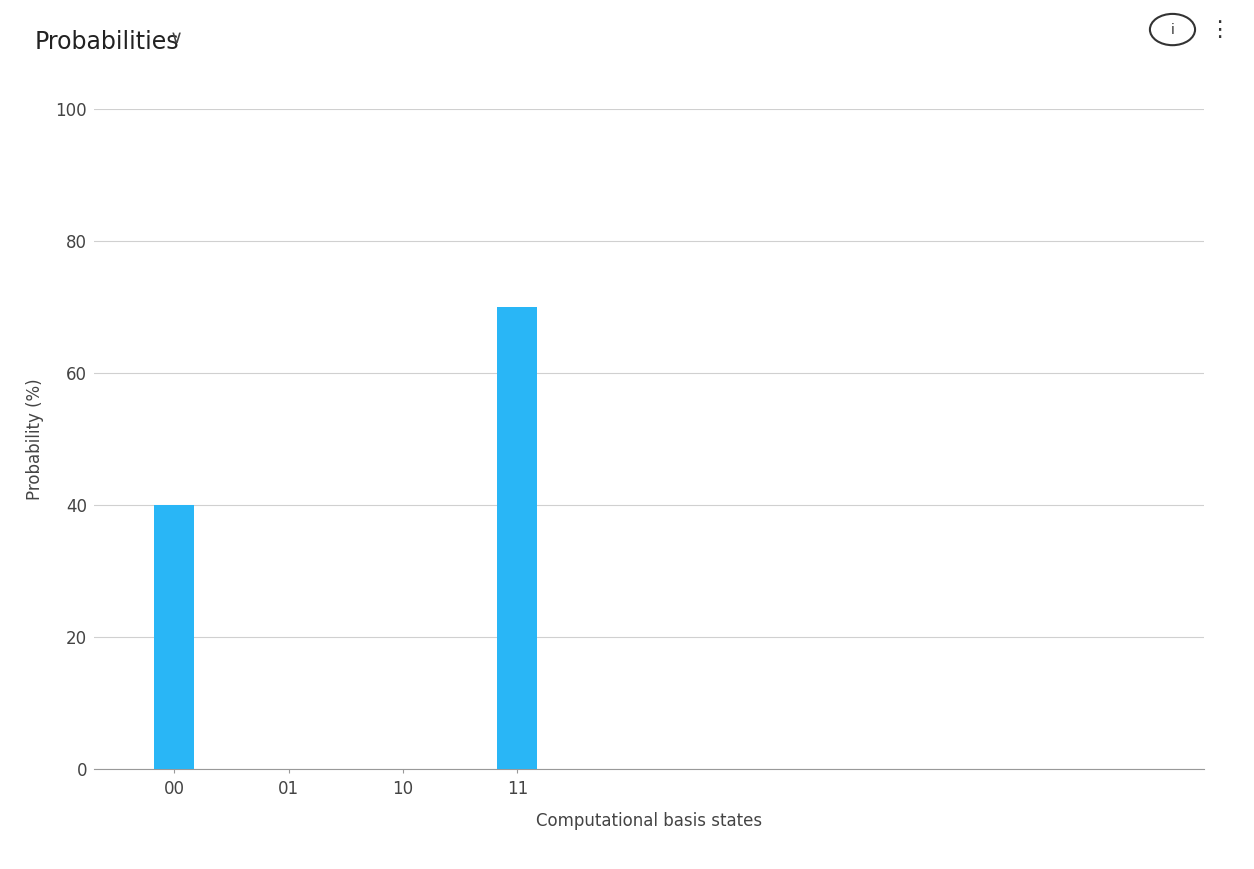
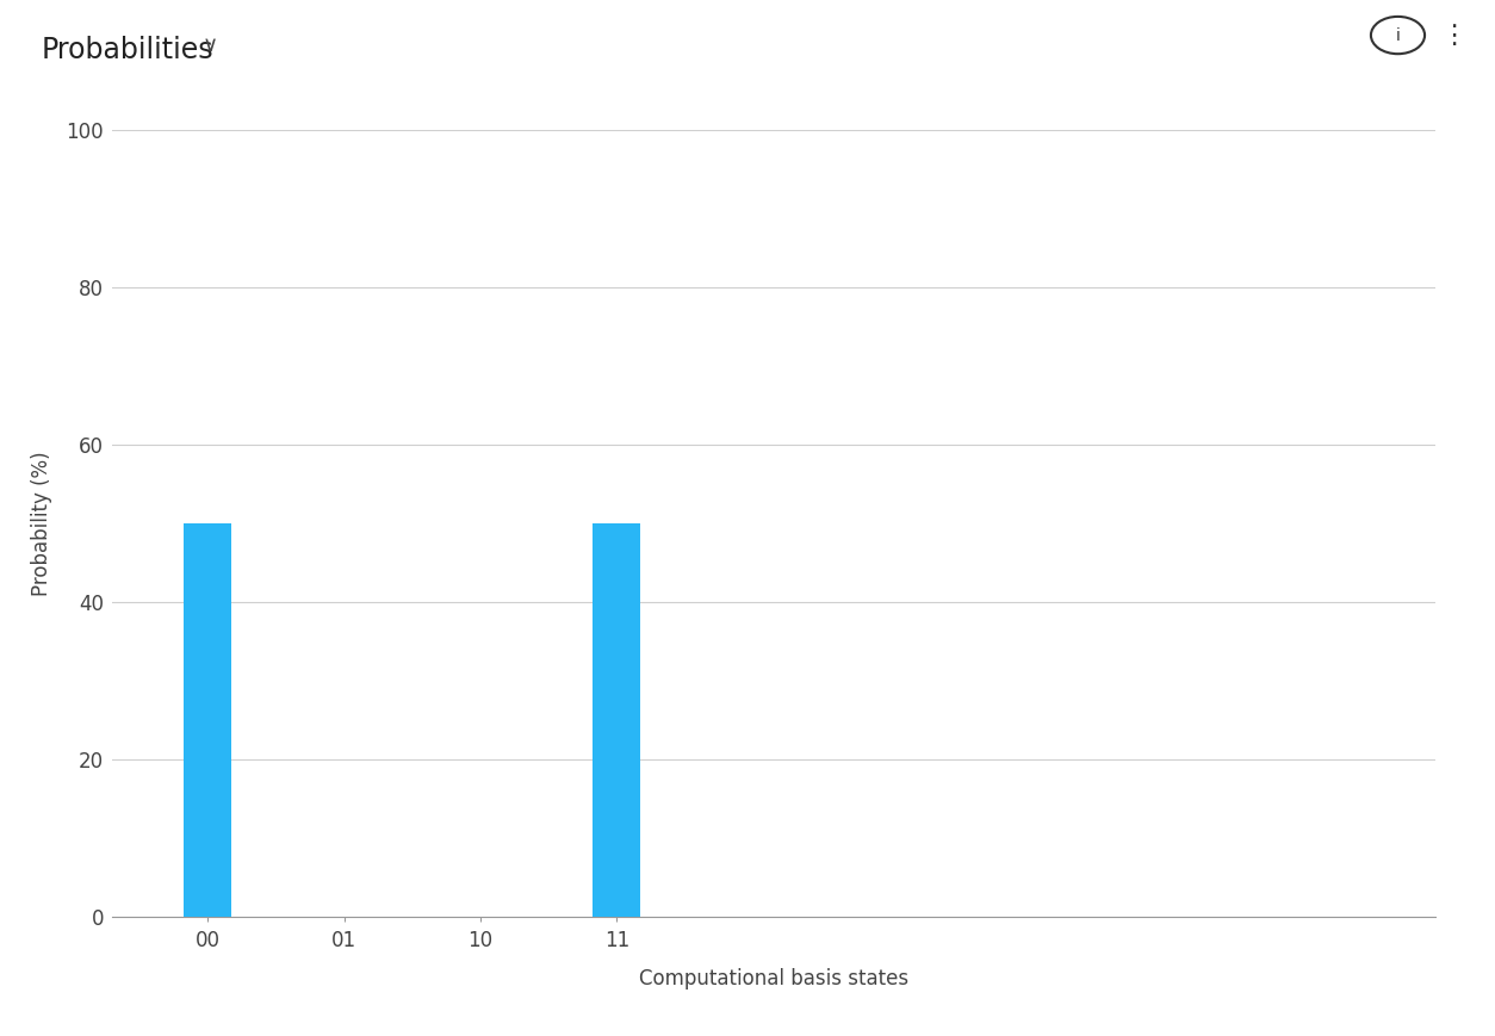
00: 40 -> 50
11: 70 -> 50
